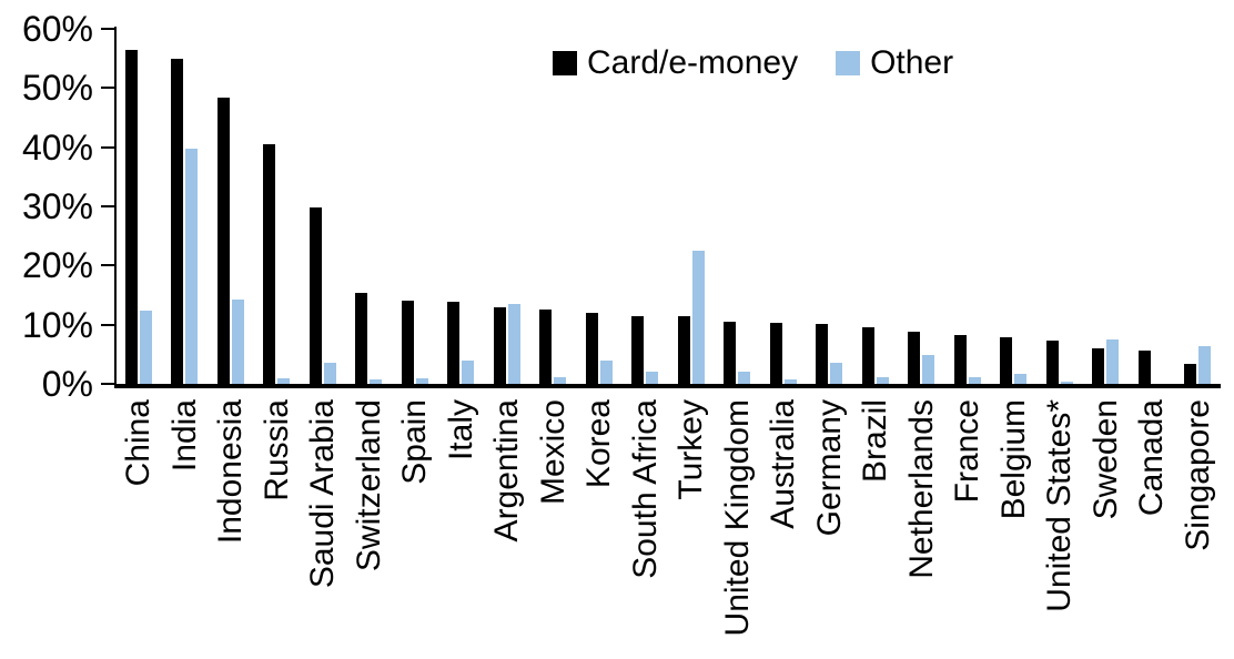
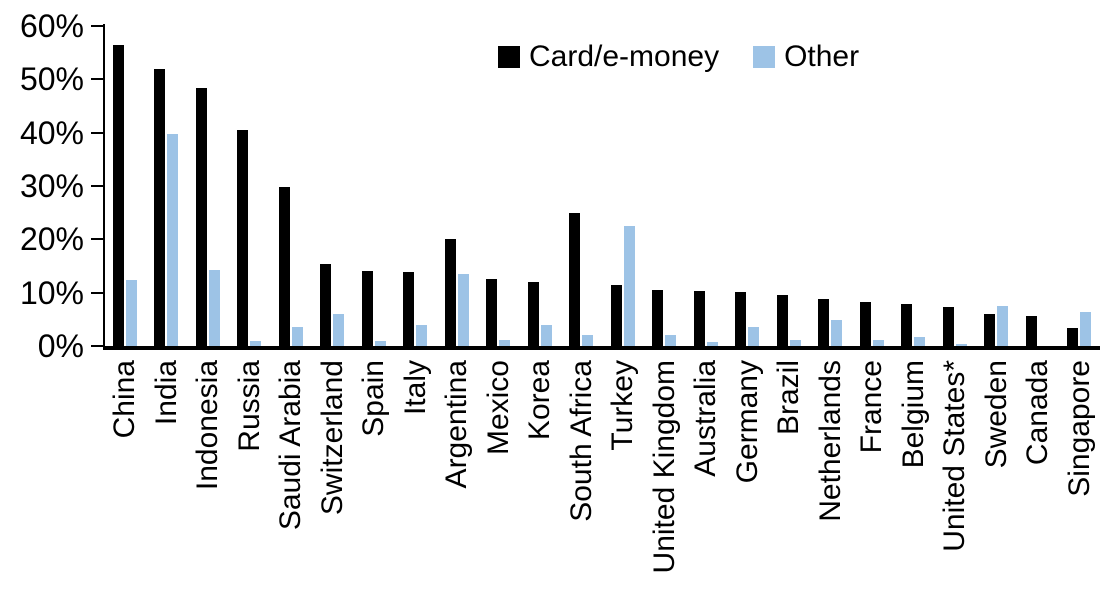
Card/e-money/India: 55% -> 52%
Other/Switzerland: 1% -> 6%
Card/e-money/Argentina: 13% -> 20%
Card/e-money/South Africa: 12% -> 25%
